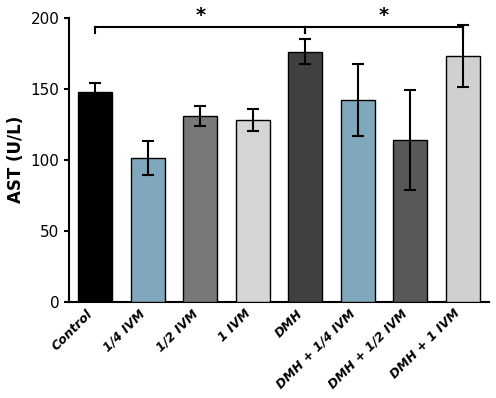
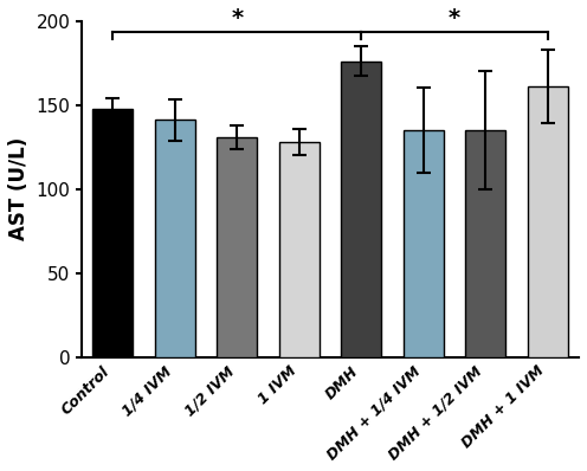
1/4 IVM: 101 -> 141
DMH + 1/4 IVM: 142 -> 135
DMH + 1/2 IVM: 114 -> 135
DMH + 1 IVM: 173 -> 161
